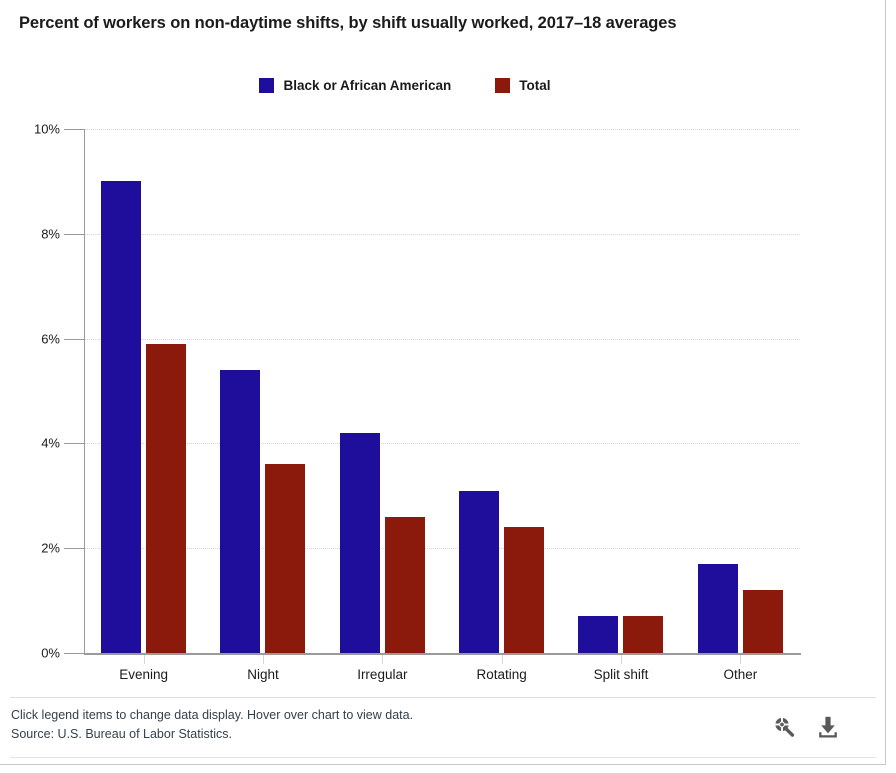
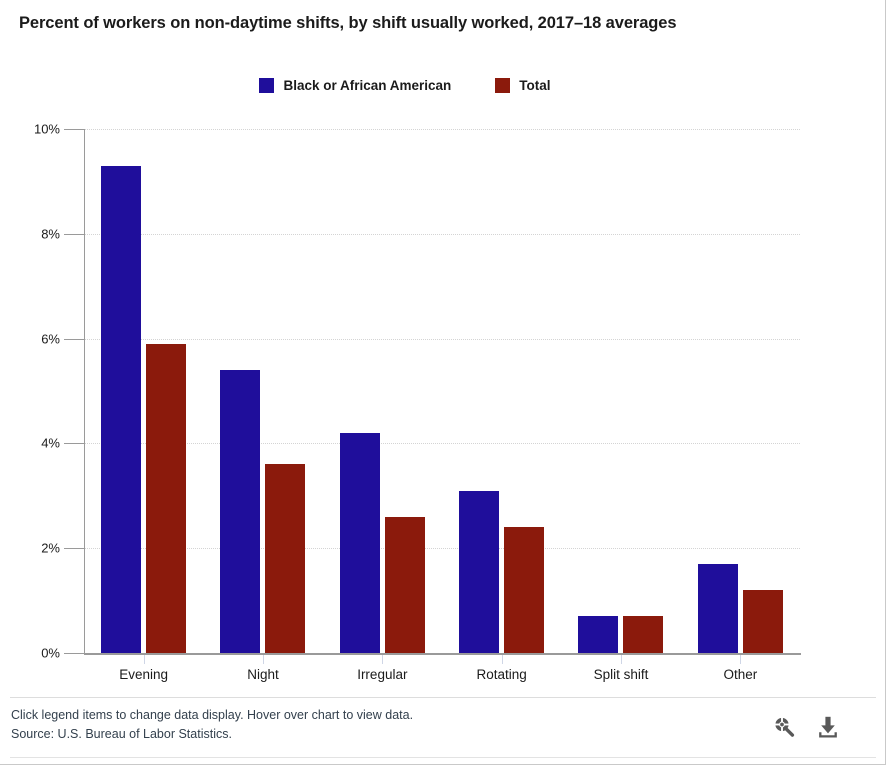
Black or African American/Evening: 9.0% -> 9.3%
